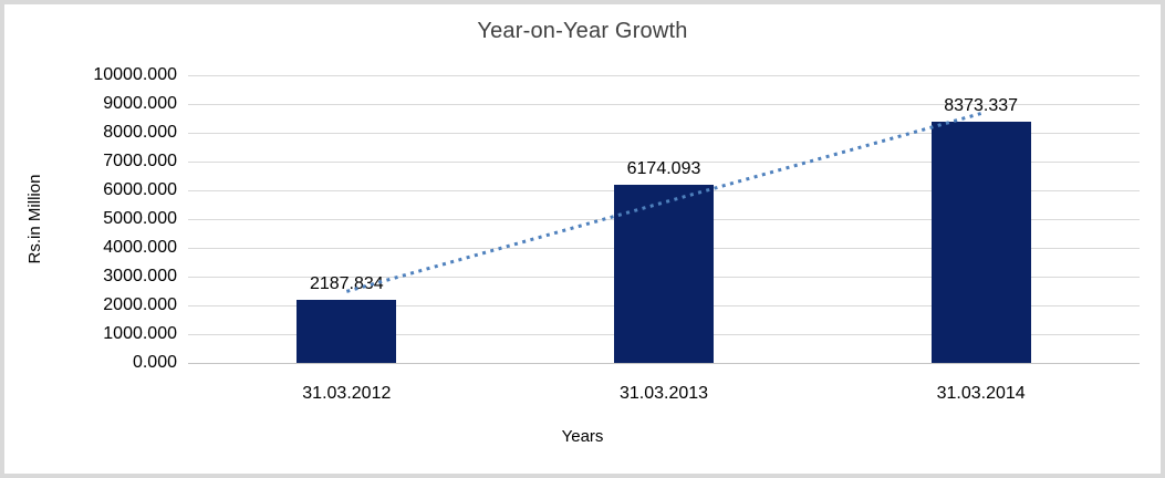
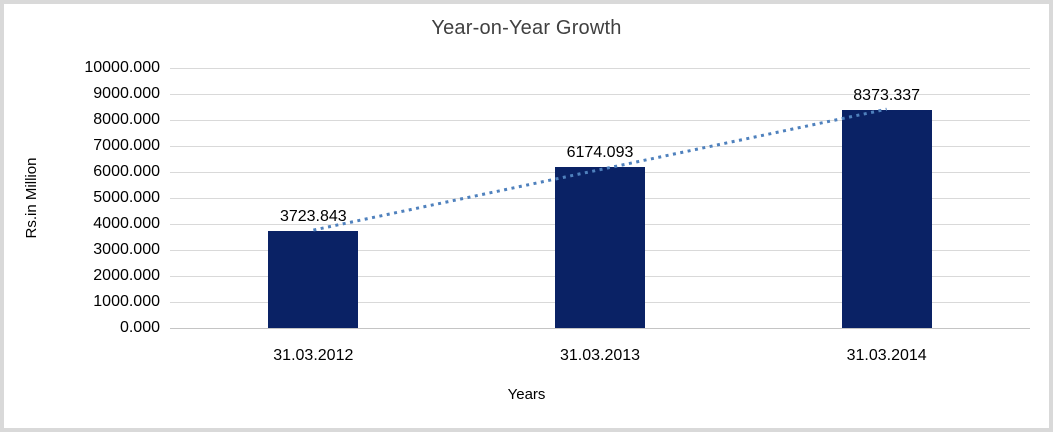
31.03.2012: 2187.834 -> 3723.843
